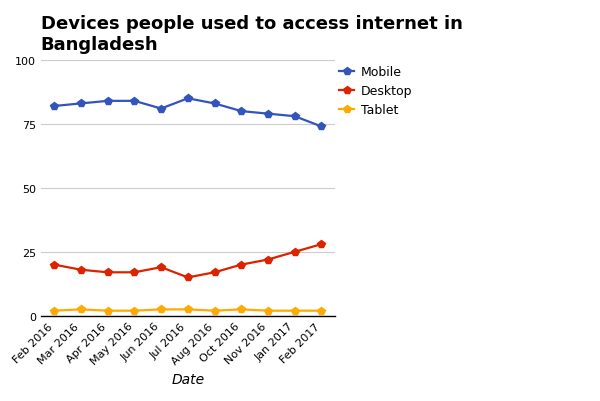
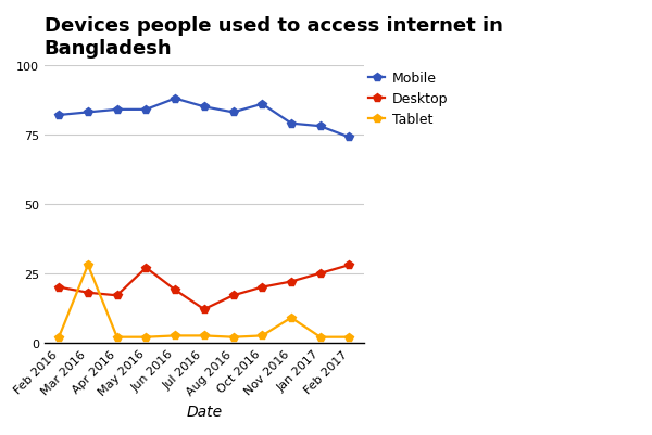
Tablet/Mar 2016: 2.5 -> 28.0
Desktop/May 2016: 17 -> 27
Mobile/Jun 2016: 81 -> 88
Desktop/Jul 2016: 15 -> 12
Mobile/Oct 2016: 80 -> 86
Tablet/Nov 2016: 2.0 -> 9.0
